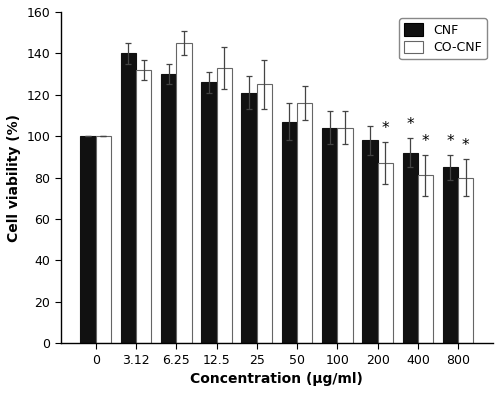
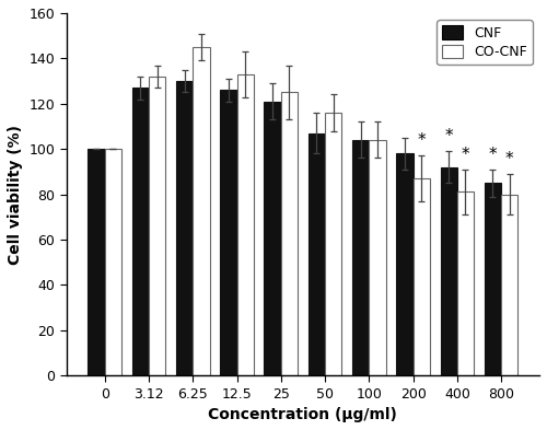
CNF/3.12: 140 -> 127
